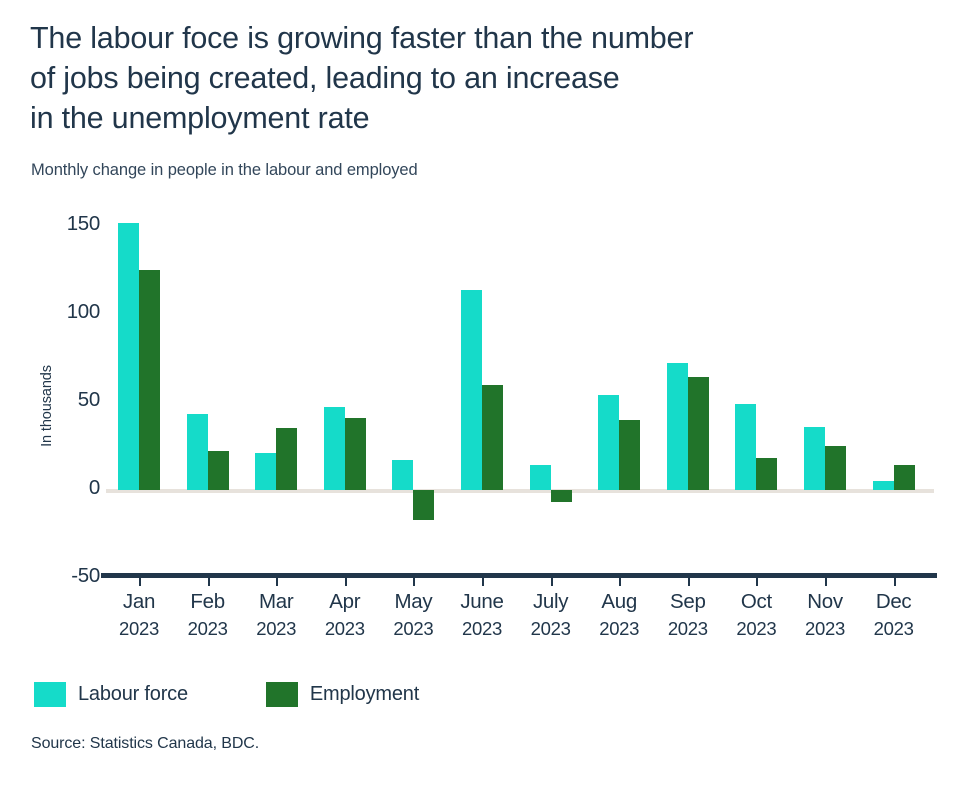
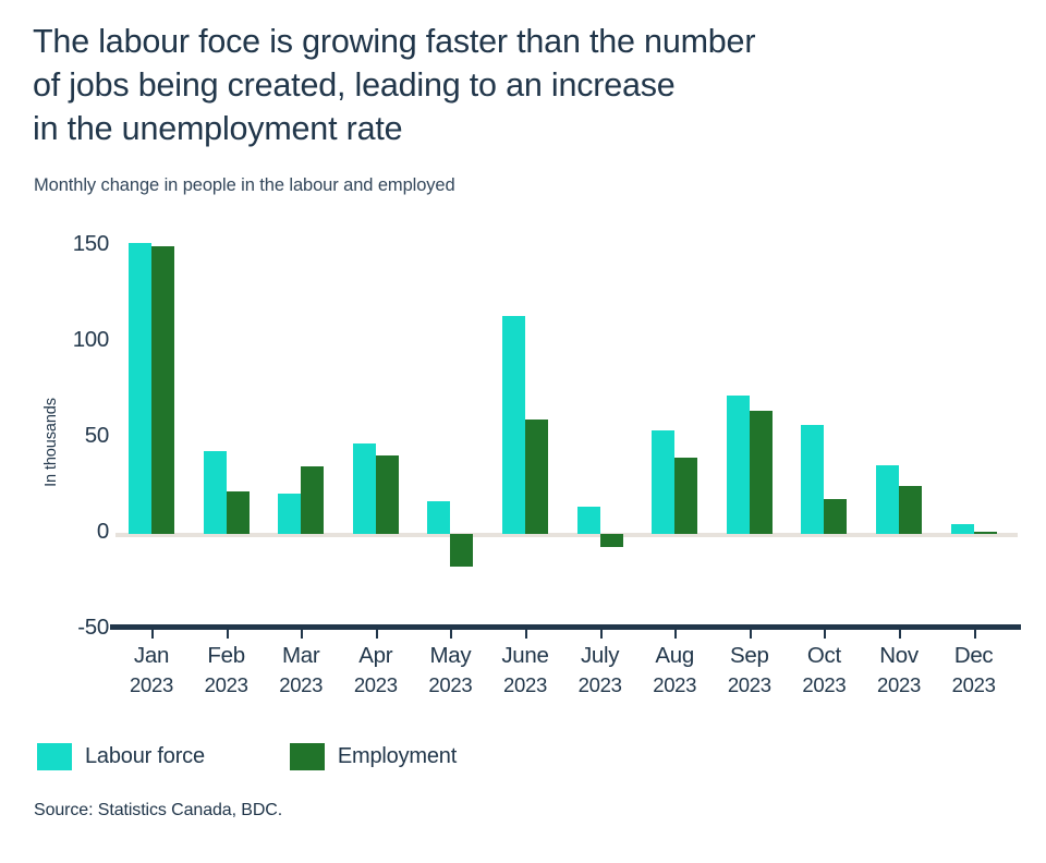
Employment/Jan: 125 -> 150
Labour force/Oct: 49 -> 57
Employment/Dec: 14 -> 1
